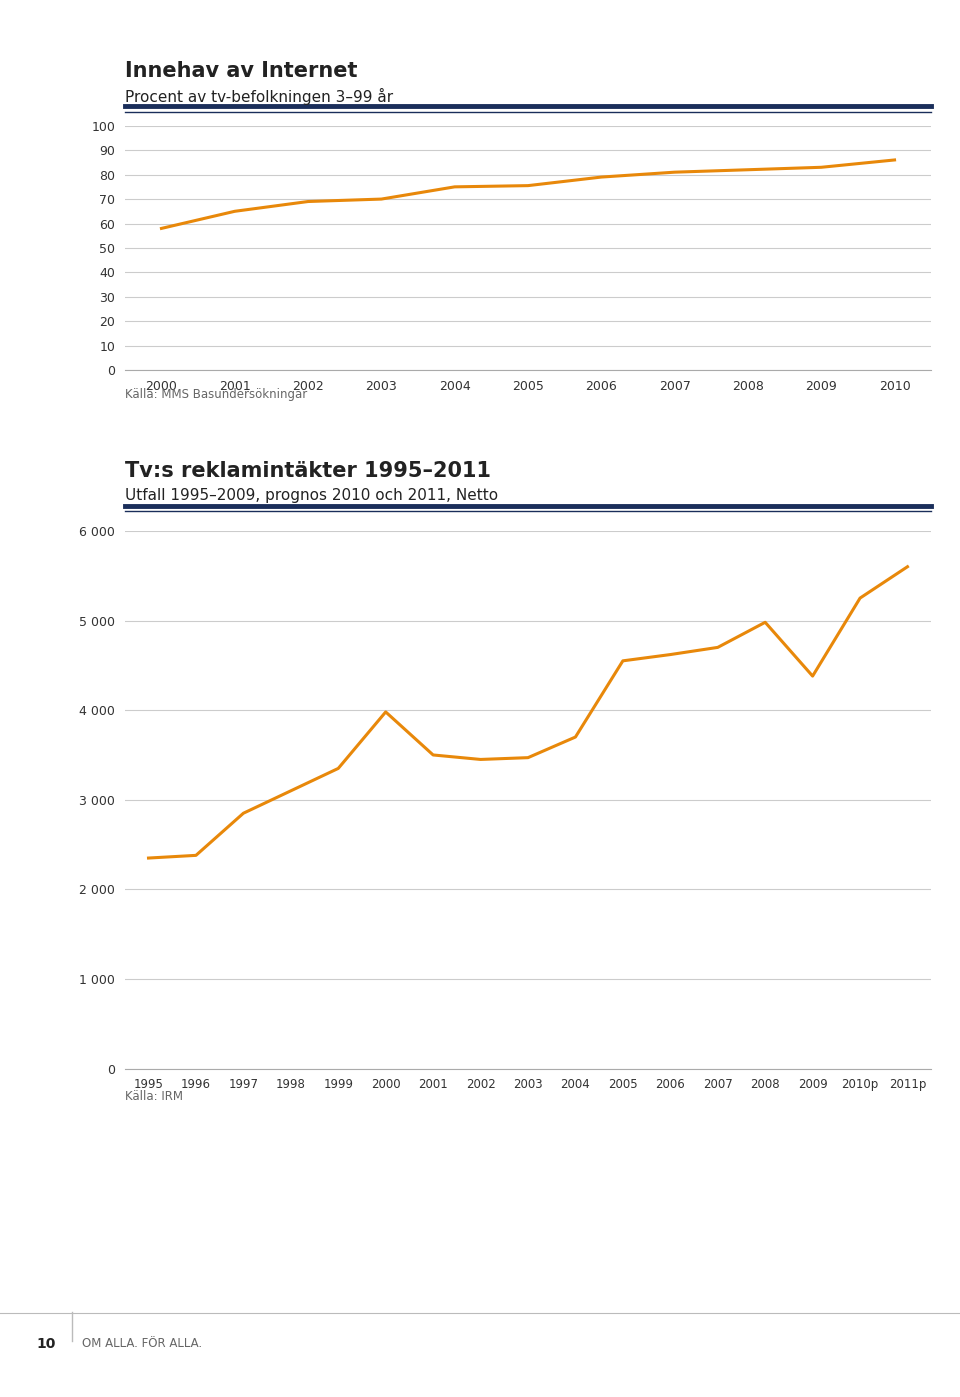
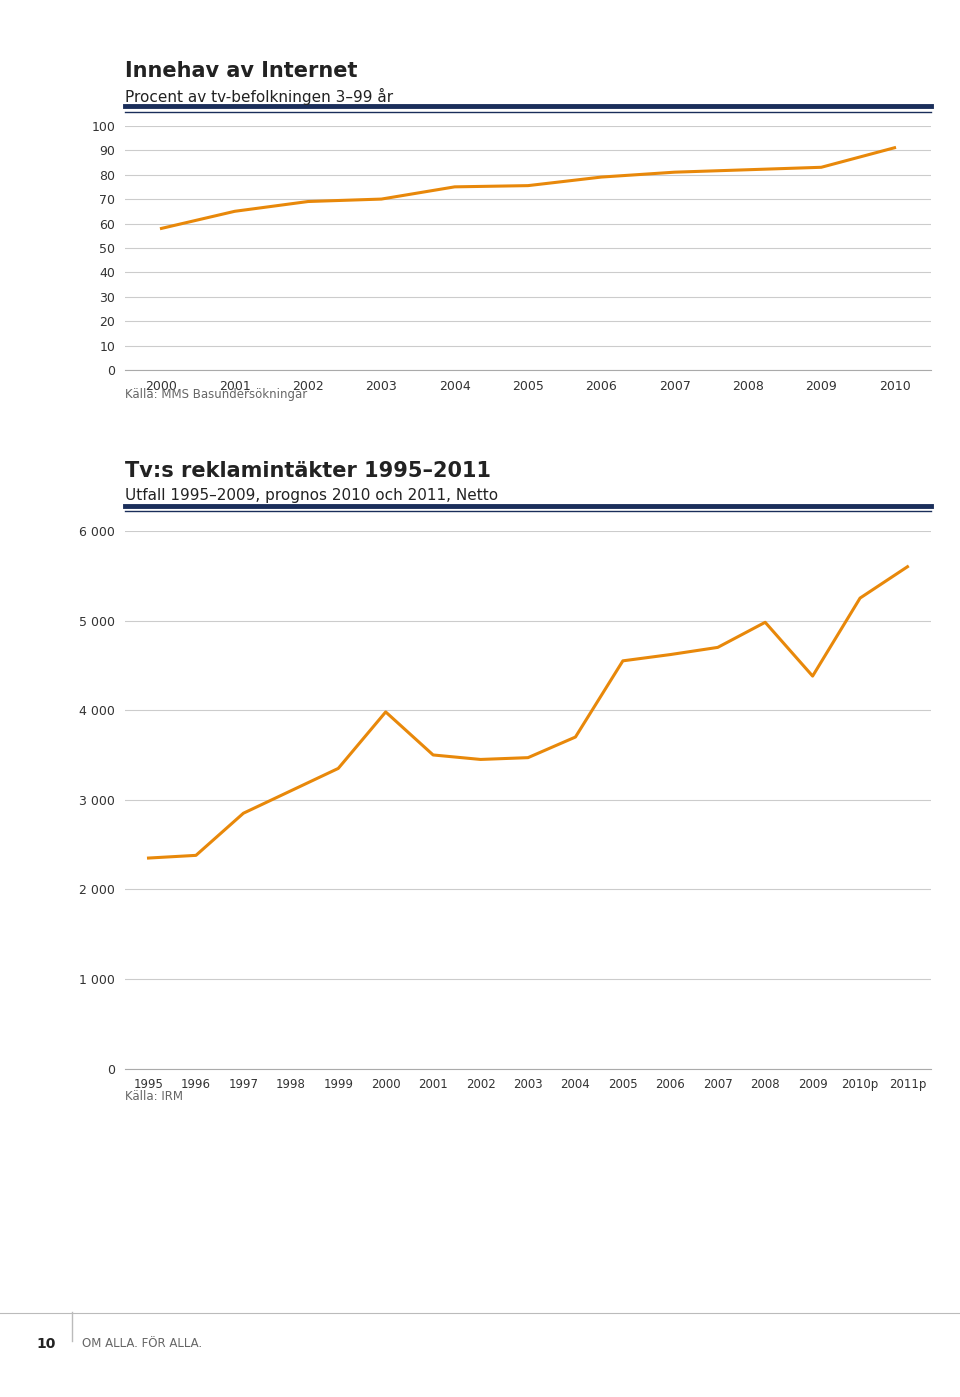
2010: 86.0 -> 91.0
